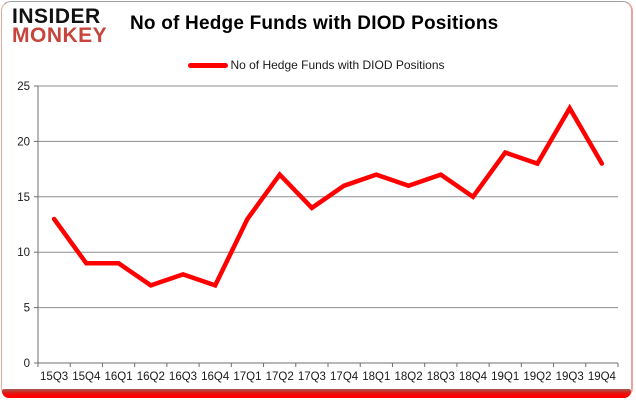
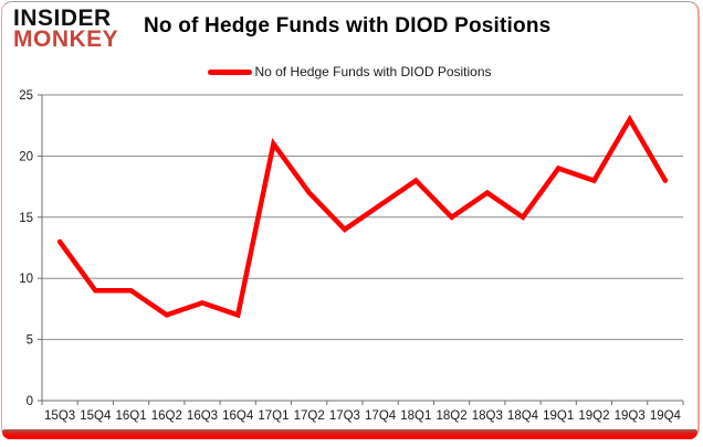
17Q1: 13 -> 21
18Q1: 17 -> 18
18Q2: 16 -> 15
